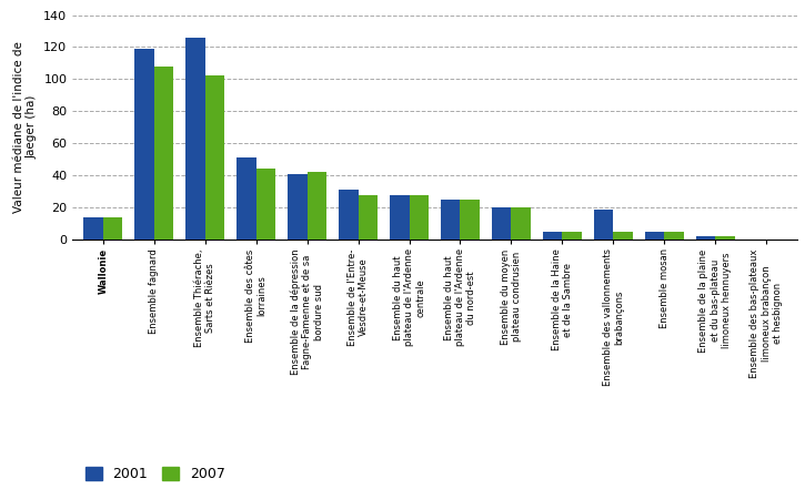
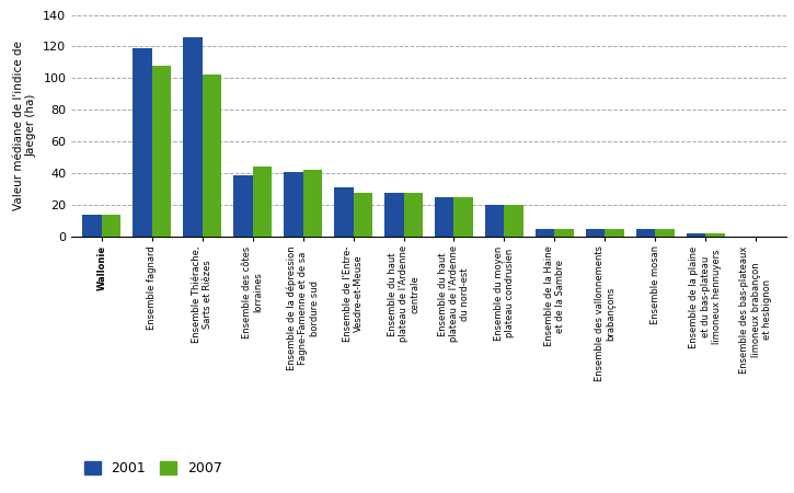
2001/Ensemble des côtes lorraines: 51 -> 39
2001/Ensemble des vallonnements brabançons: 19 -> 5
